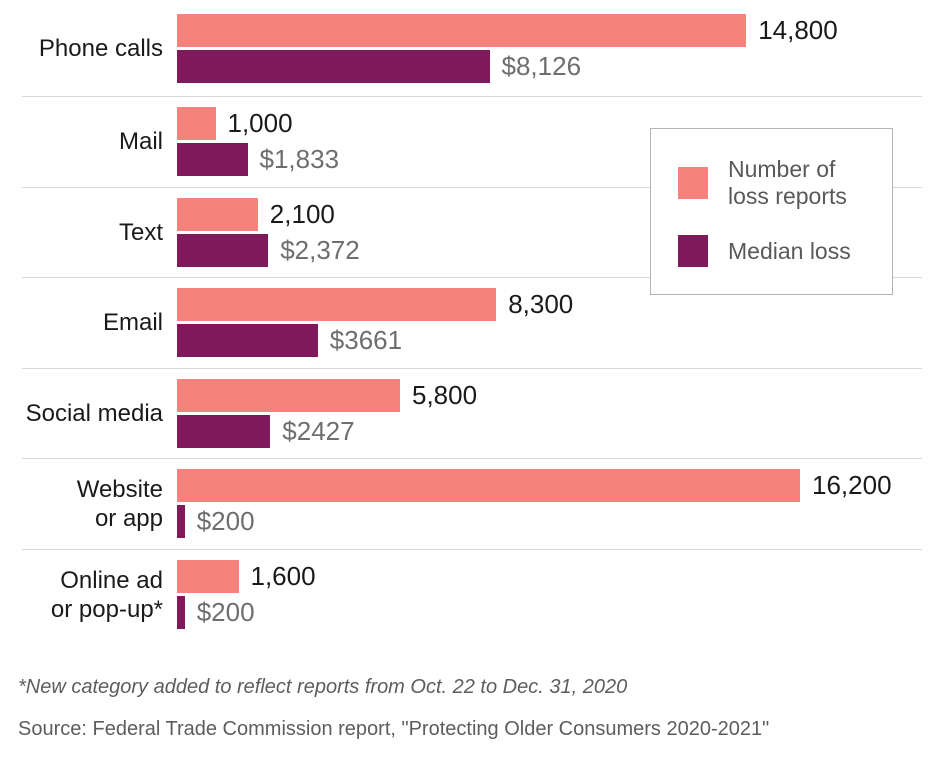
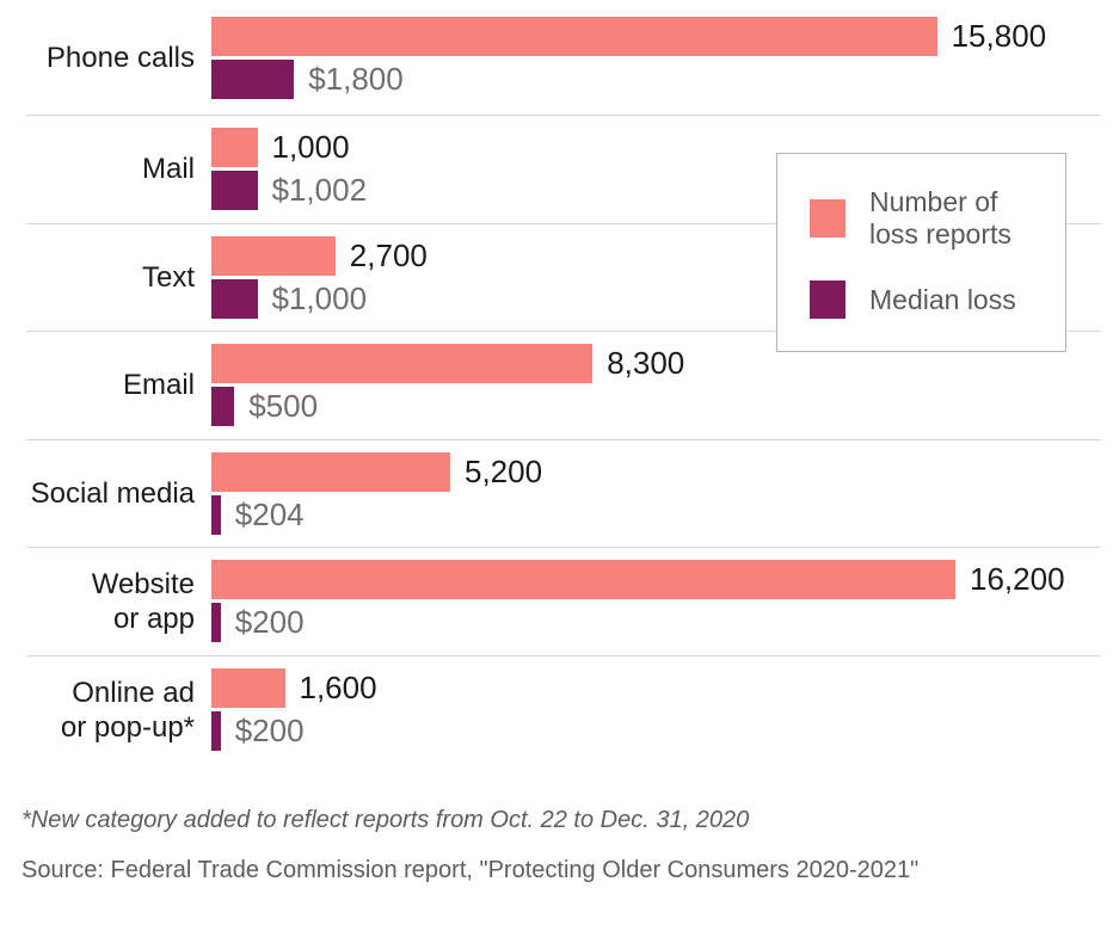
Number of loss reports/Phone calls: 14,800 -> 15,800
Median loss/Phone calls: $8,126 -> $1,800
Median loss/Mail: $1,833 -> $1,002
Number of loss reports/Text: 2,100 -> 2,700
Median loss/Text: $2,372 -> $1,000
Median loss/Email: $3661 -> $500
Number of loss reports/Social media: 5,800 -> 5,200
Median loss/Social media: $2427 -> $204
